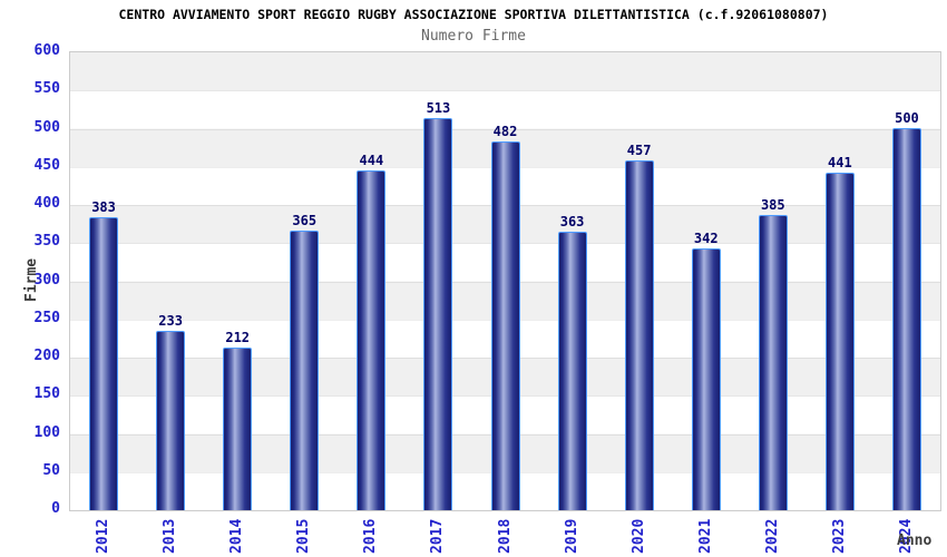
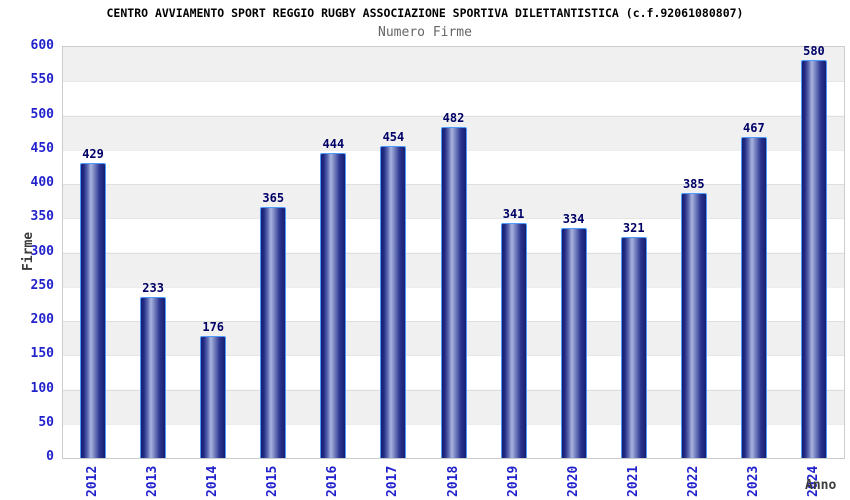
2012: 383 -> 429
2014: 212 -> 176
2017: 513 -> 454
2019: 363 -> 341
2020: 457 -> 334
2021: 342 -> 321
2023: 441 -> 467
2024: 500 -> 580
